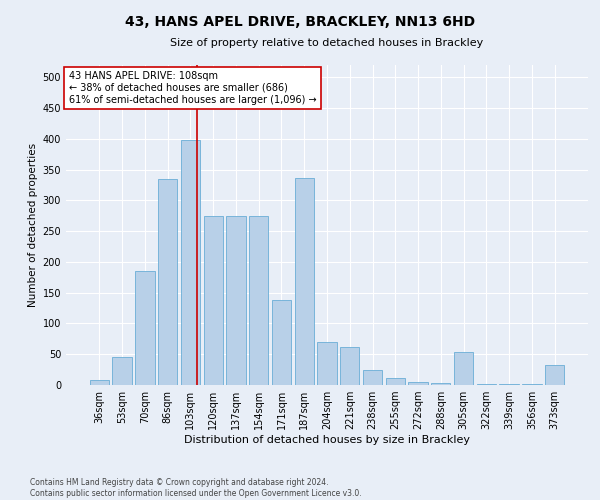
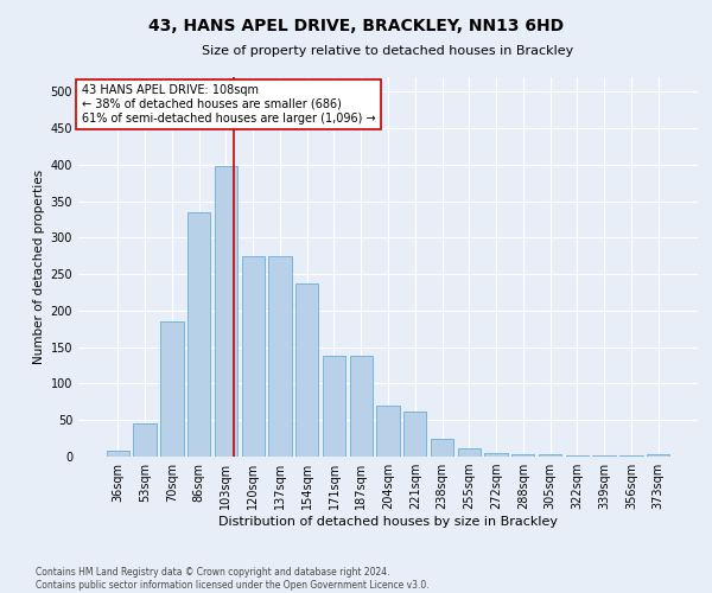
154sqm: 274 -> 238
187sqm: 336 -> 138
305sqm: 54 -> 3
373sqm: 32 -> 3
